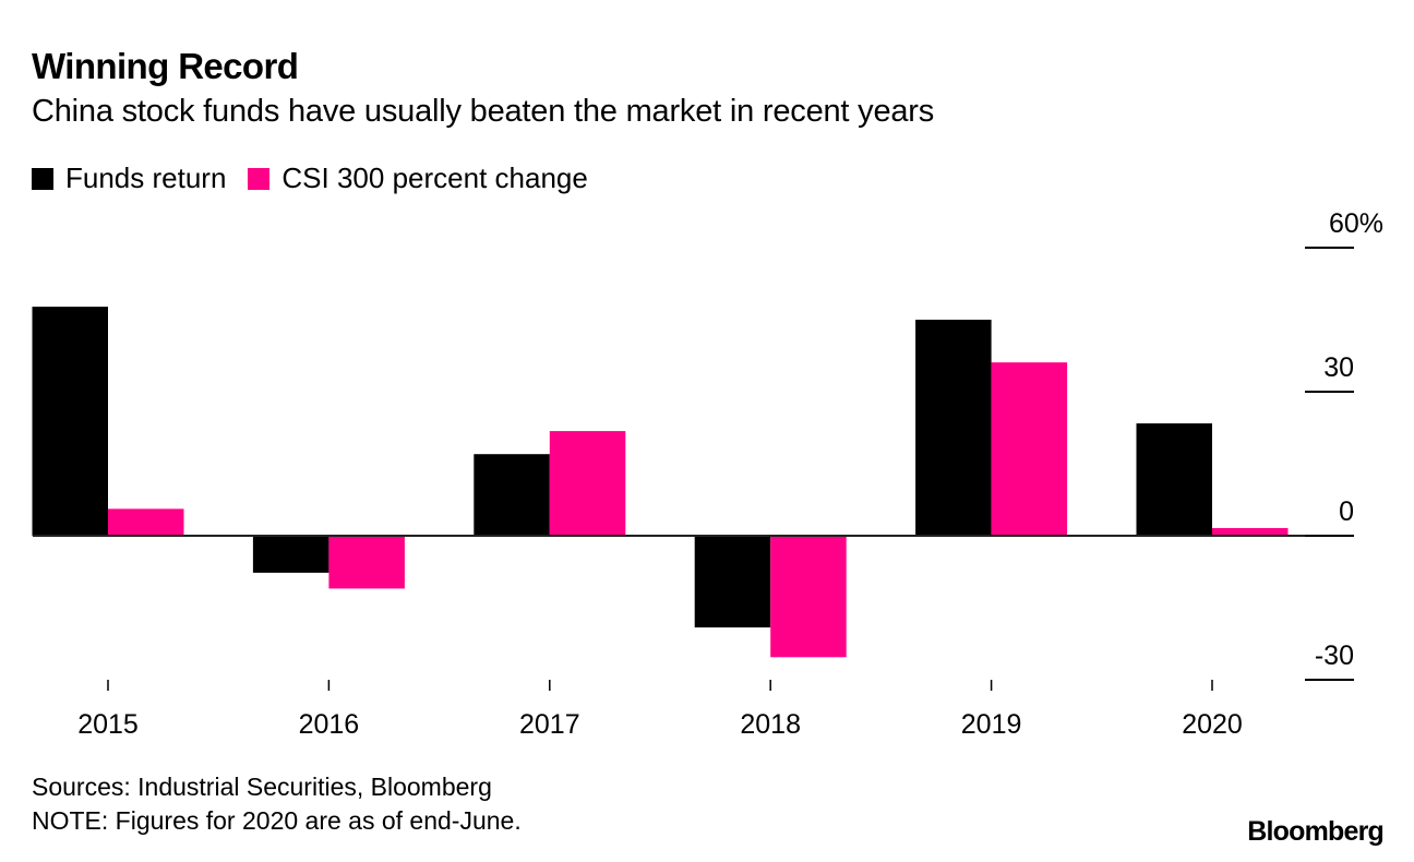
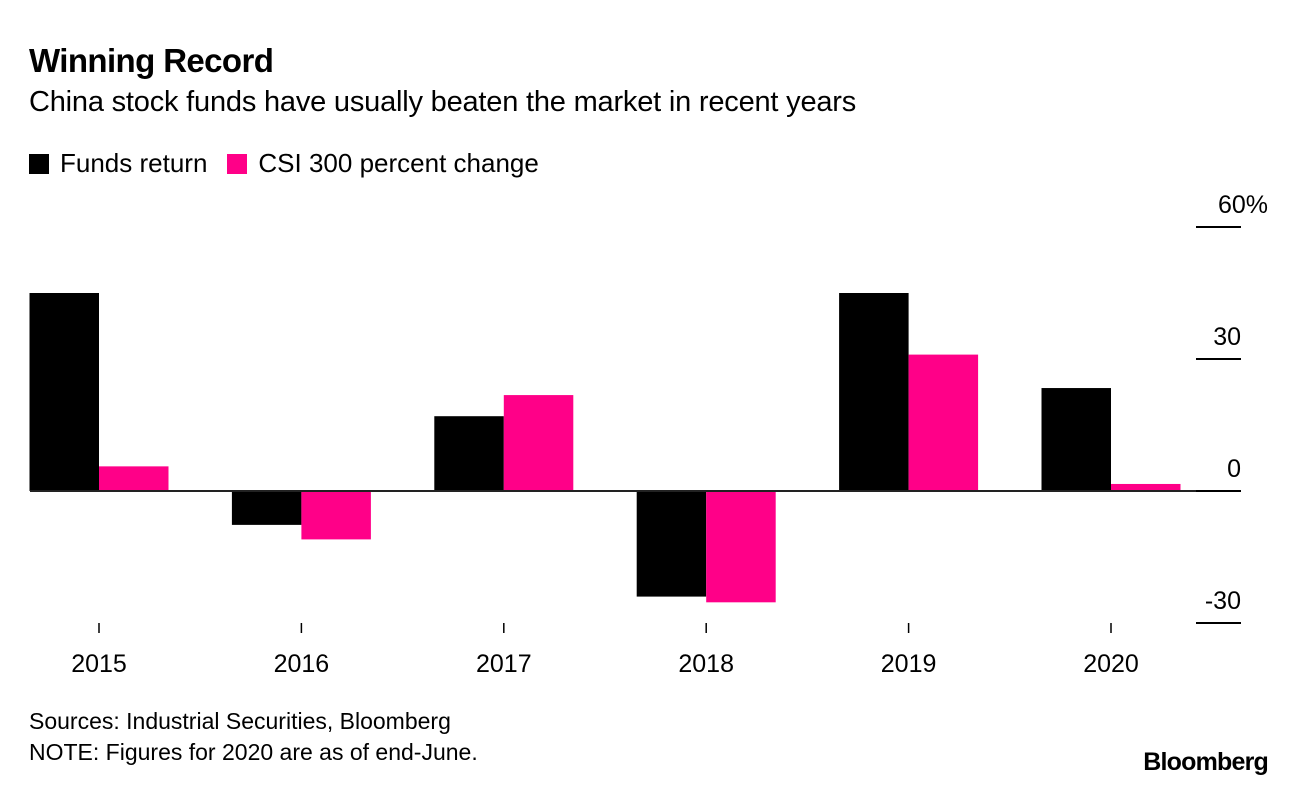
Funds return/2015: 48 -> 45
Funds return/2018: -19 -> -24
CSI 300 percent change/2019: 36 -> 31
